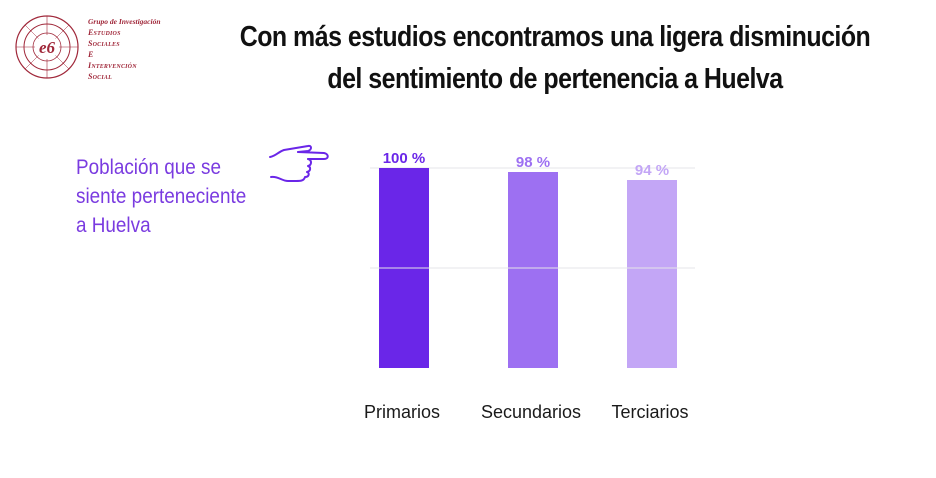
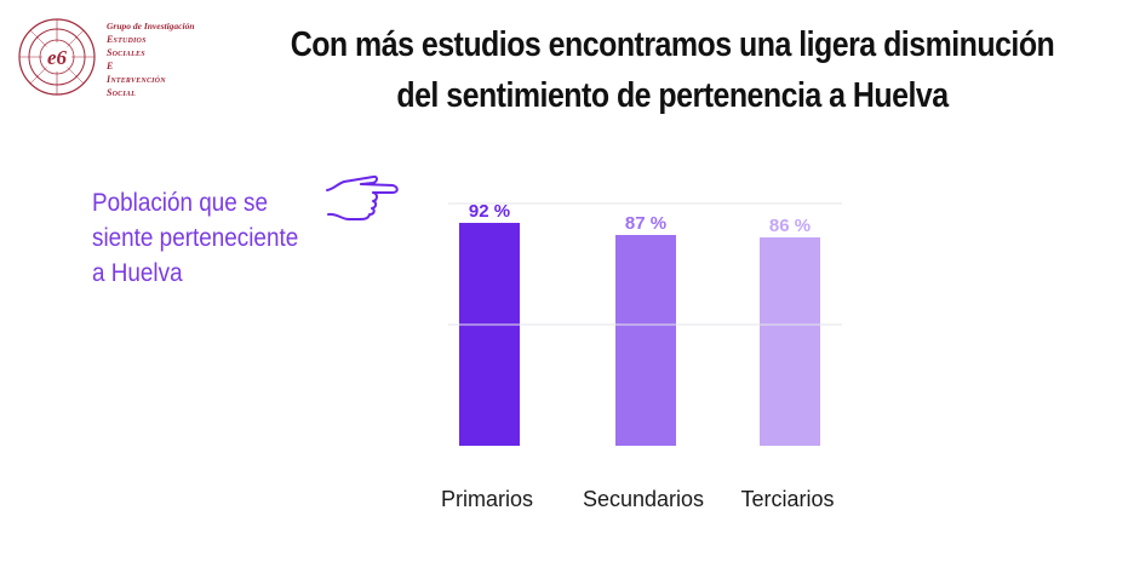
Primarios: 100 -> 92
Secundarios: 98 -> 87
Terciarios: 94 -> 86
